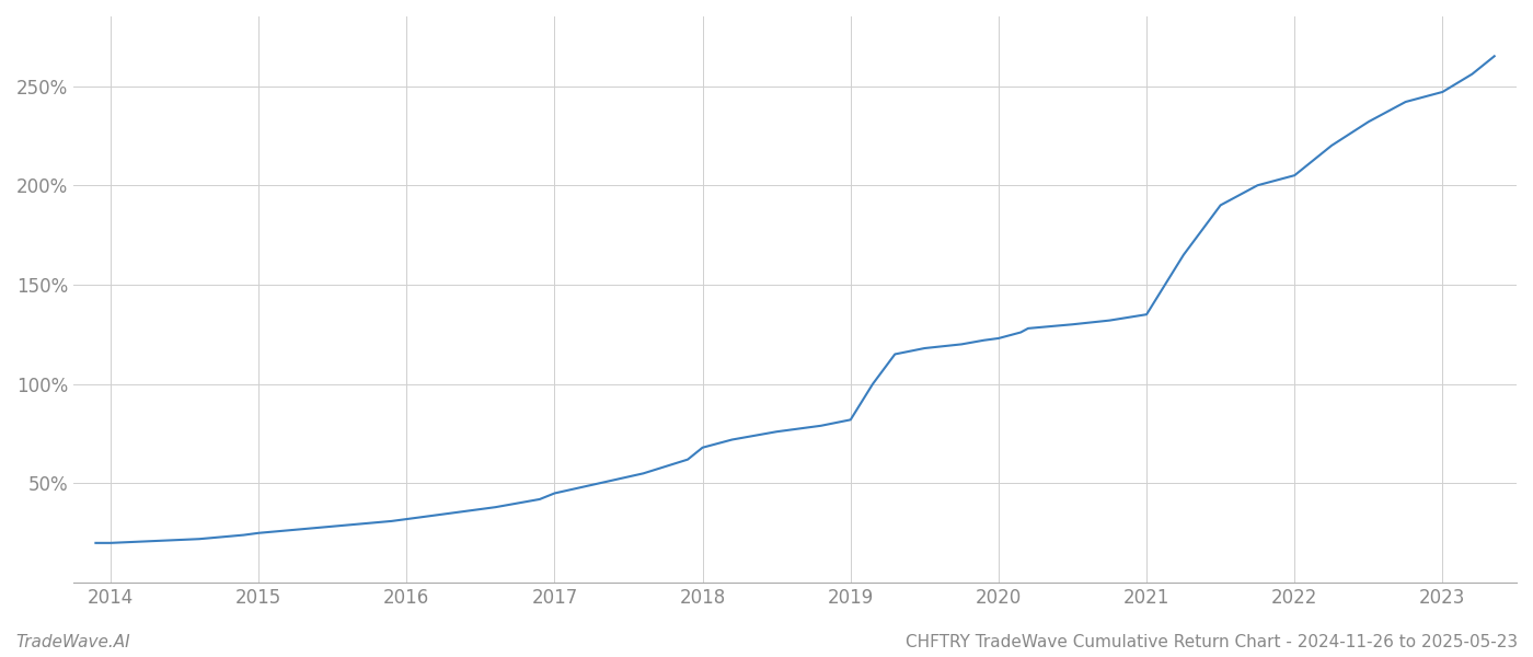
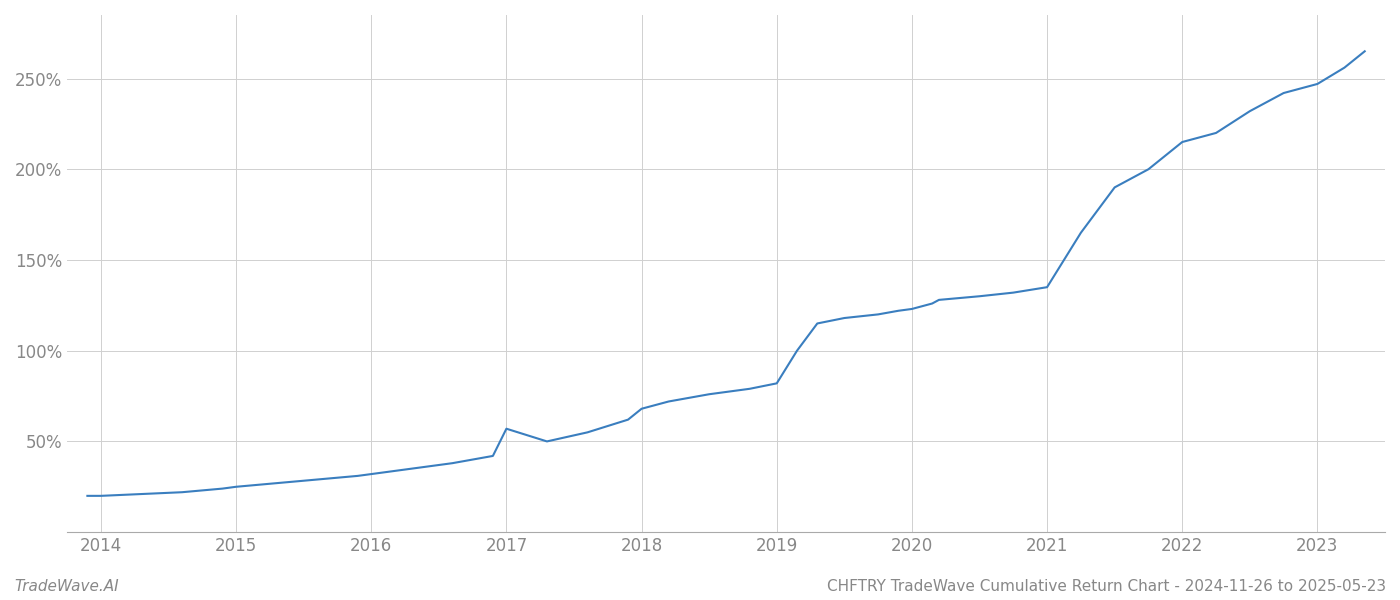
2017: 45% -> 57%
2022: 205% -> 215%
